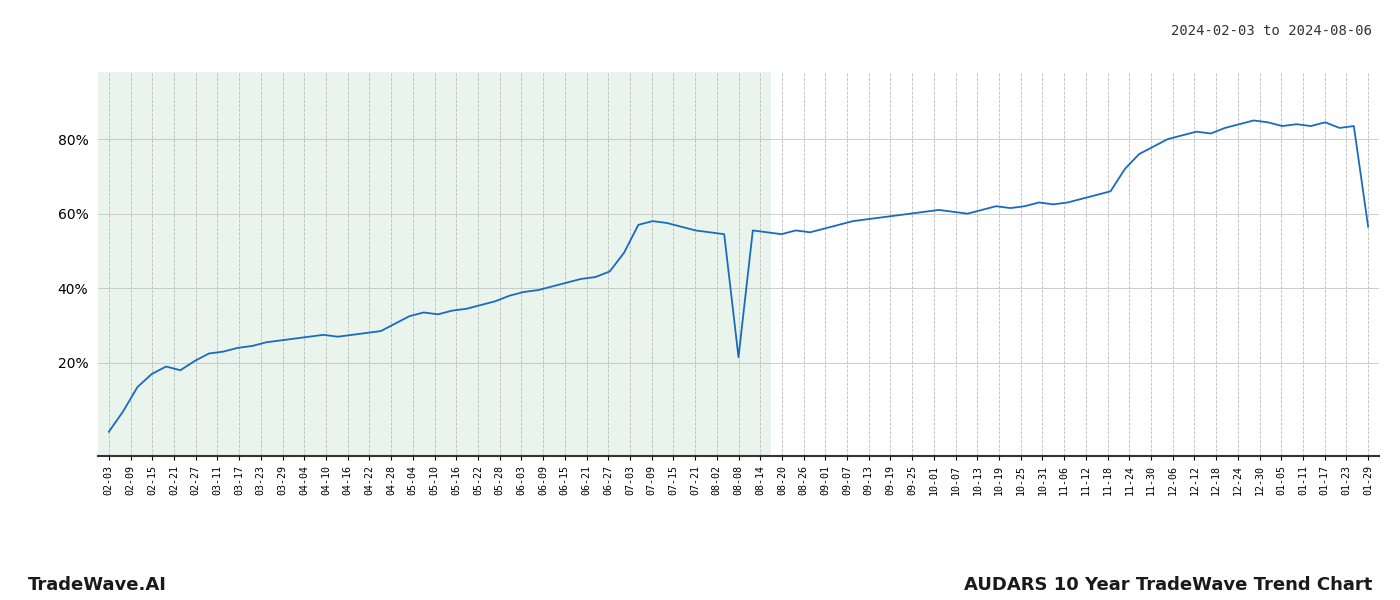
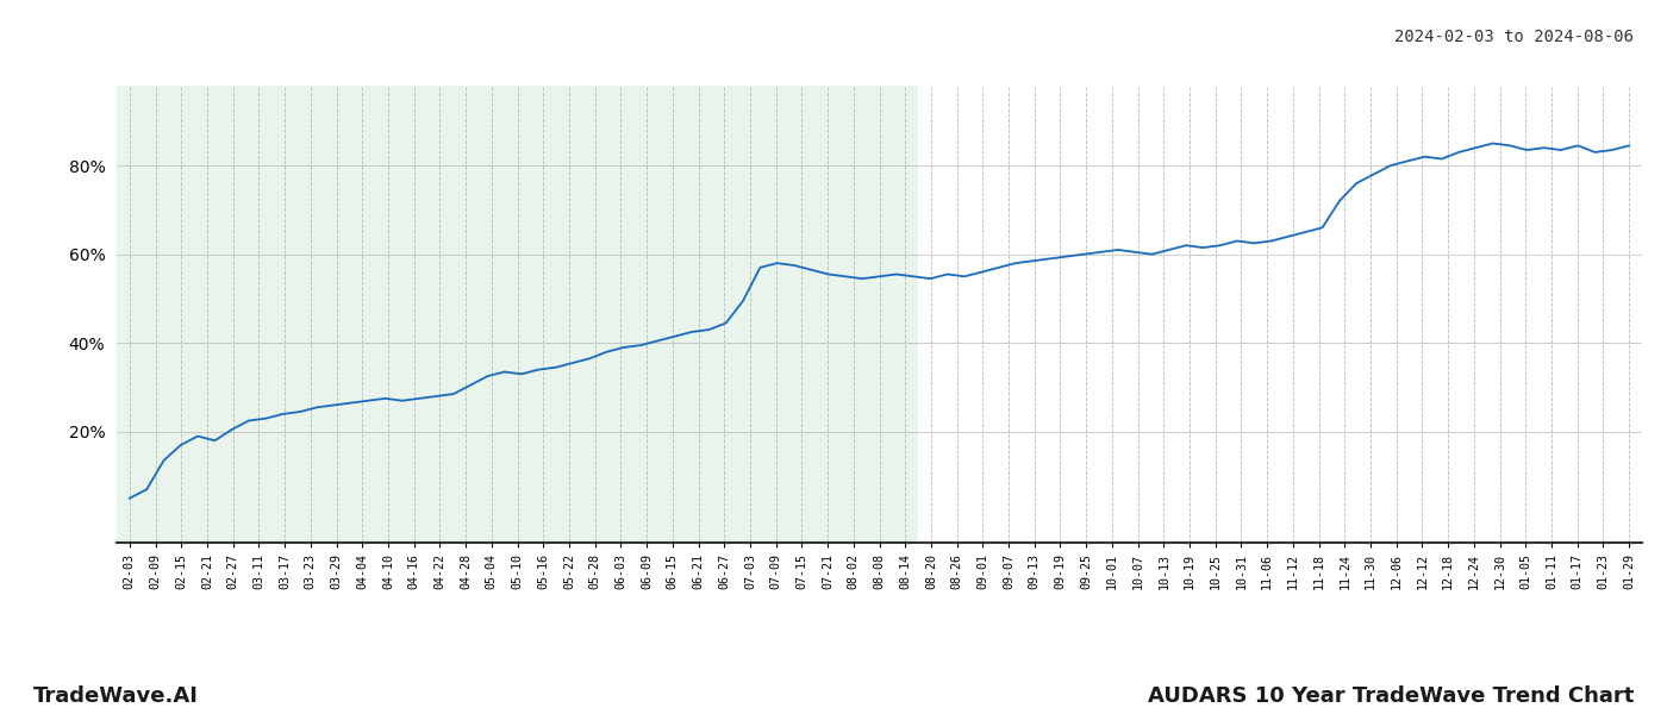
02-03: 1.5% -> 5.0%
08-08: 21.5% -> 55.0%
01-29: 56.5% -> 84.5%
